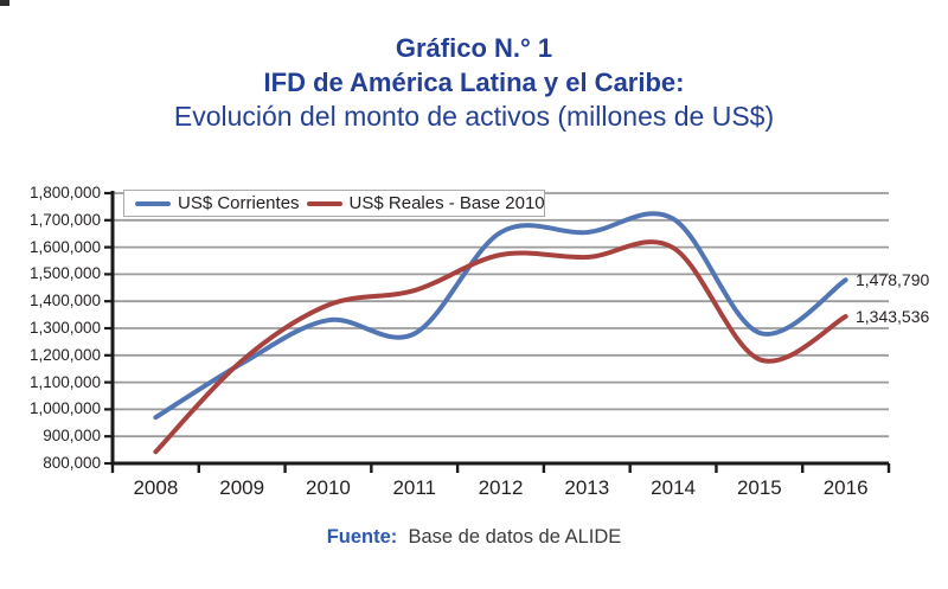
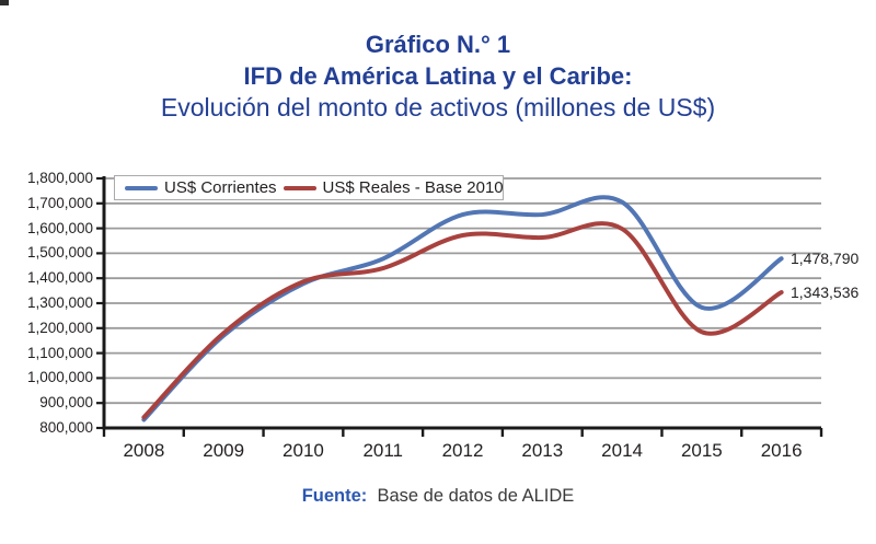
US$ Corrientes/2008: 970000 -> 830000
US$ Corrientes/2010: 1330000 -> 1380000
US$ Corrientes/2011: 1280000 -> 1480000
